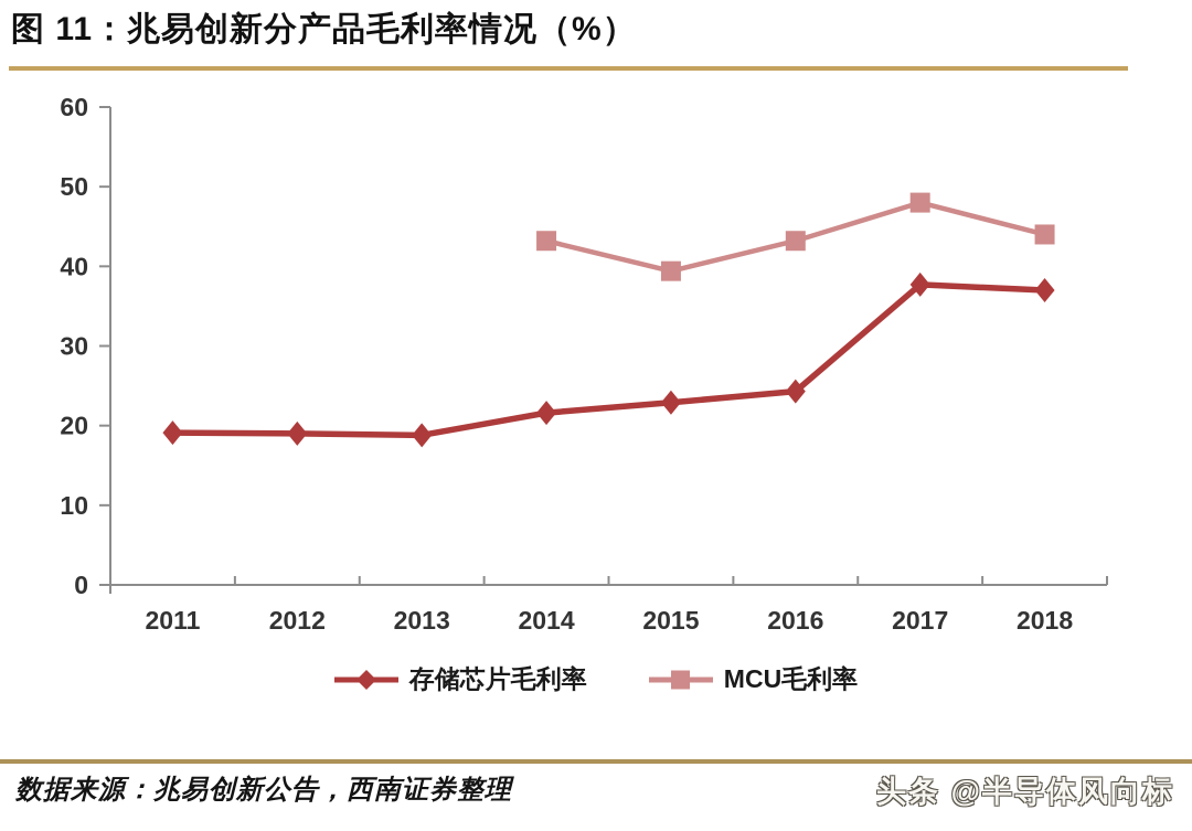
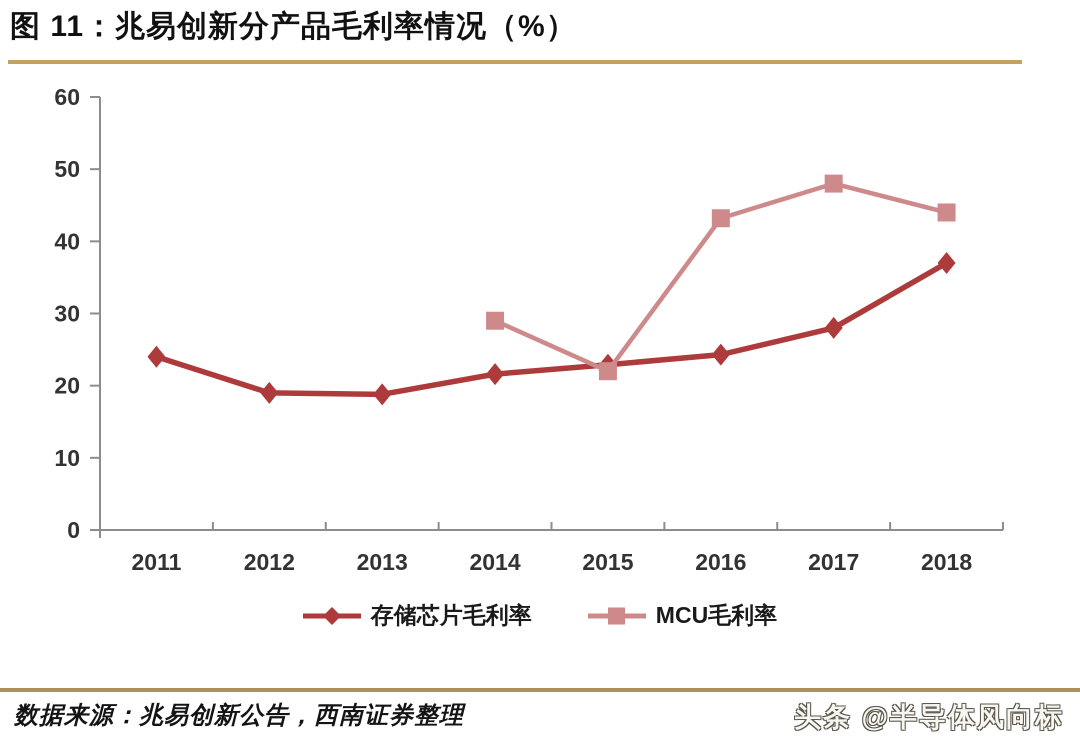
存储芯片毛利率/2011: 19 -> 24
MCU毛利率/2014: 43 -> 29
MCU毛利率/2015: 39 -> 22
存储芯片毛利率/2017: 38 -> 28
